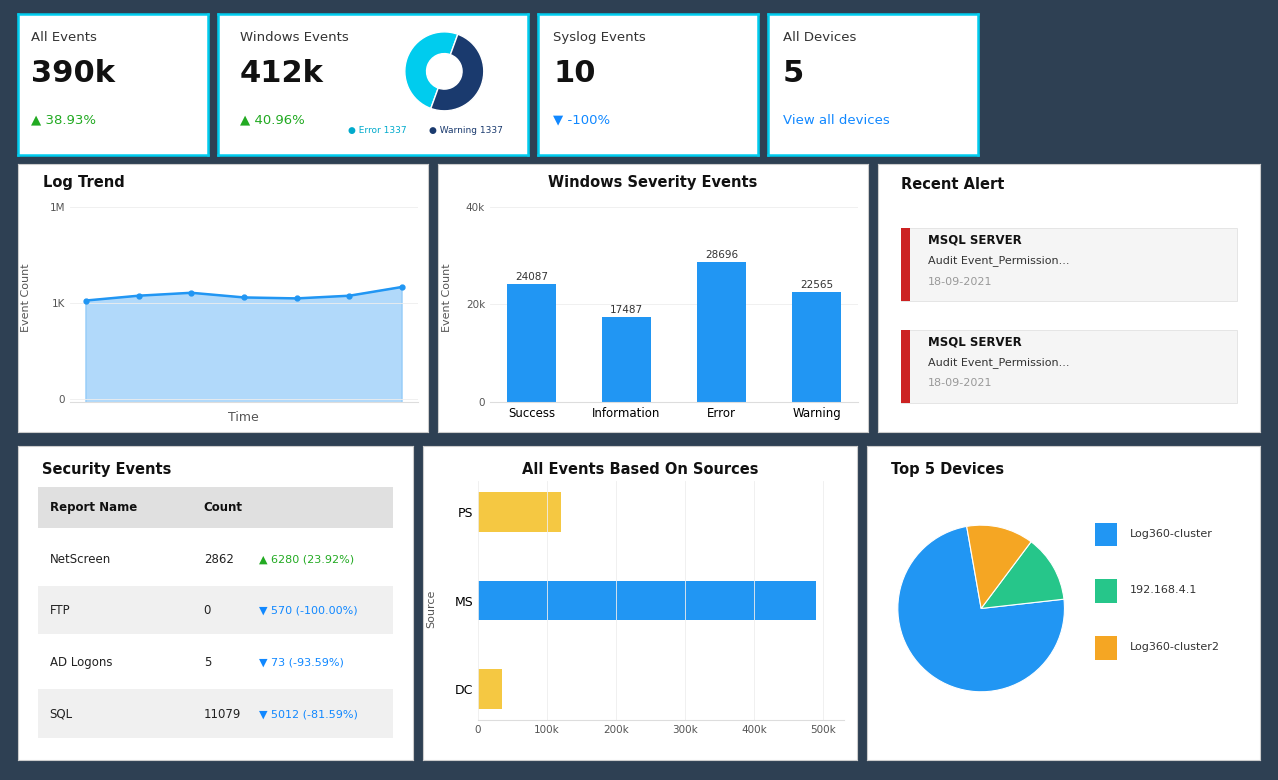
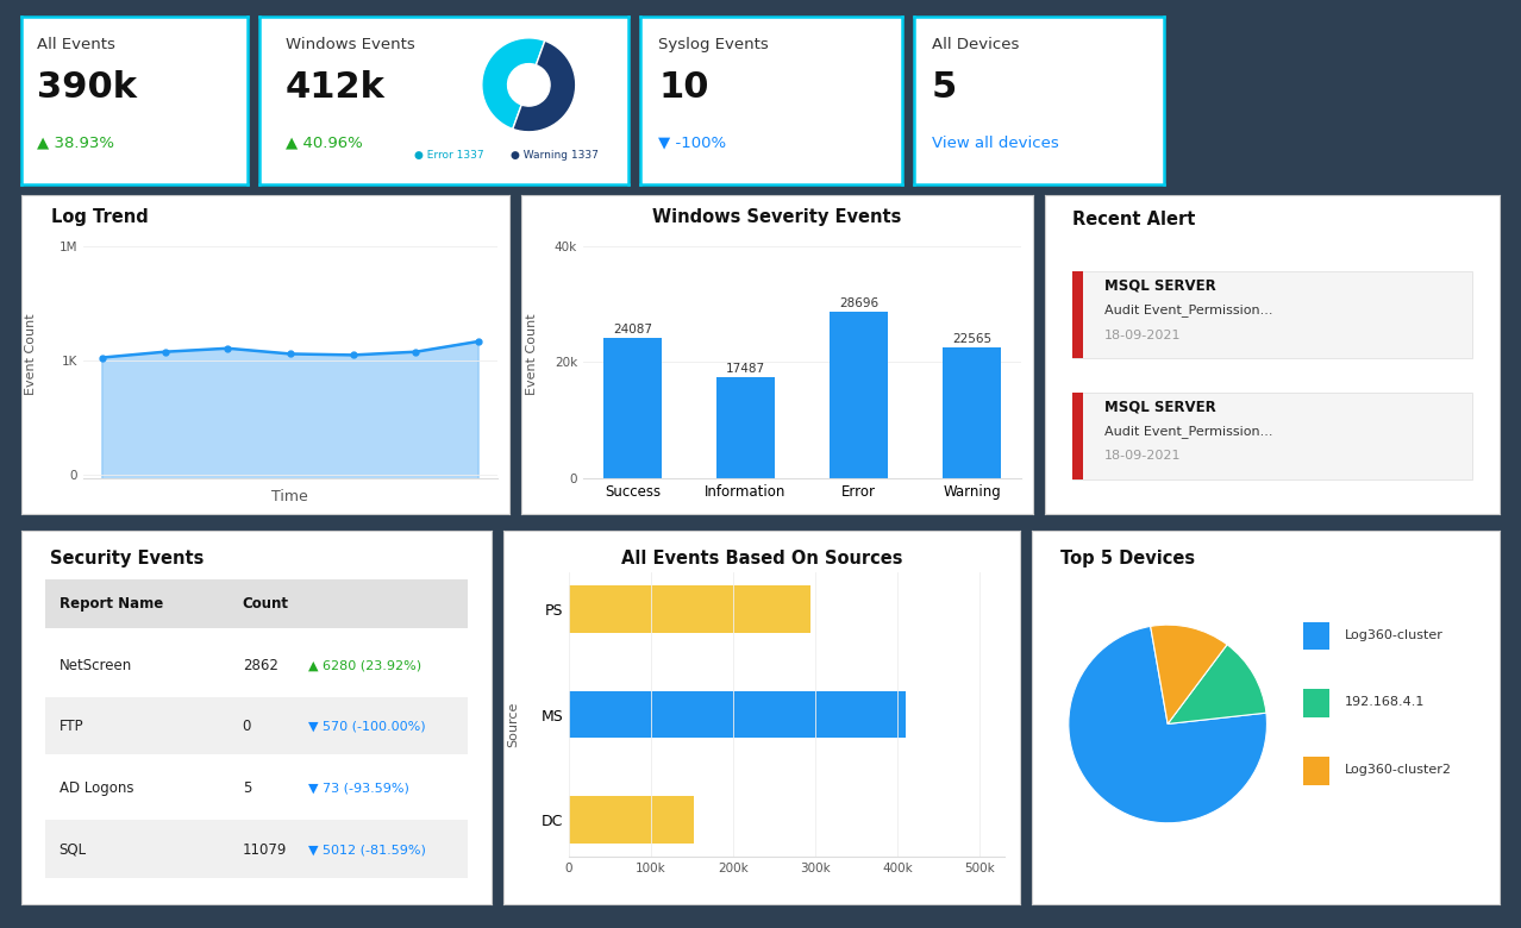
PS: 120k -> 294k
MS: 490k -> 410k
DC: 35k -> 152k
